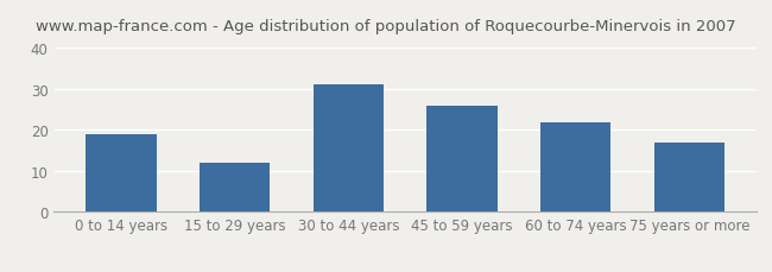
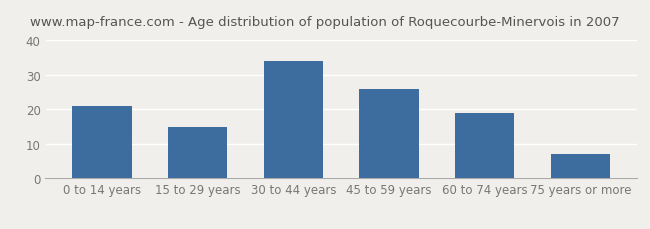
0 to 14 years: 19 -> 21
15 to 29 years: 12 -> 15
30 to 44 years: 31 -> 34
60 to 74 years: 22 -> 19
75 years or more: 17 -> 7
